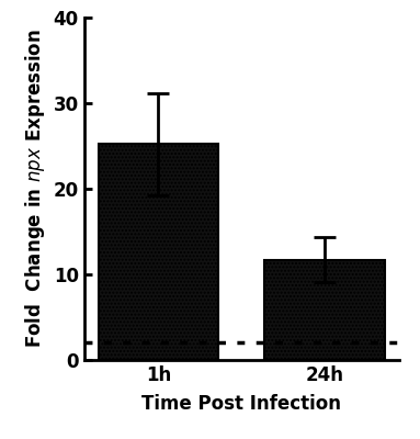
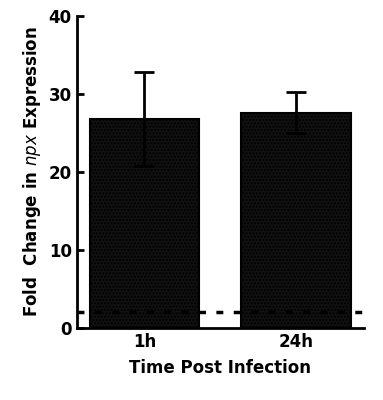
1h: 25.2 -> 26.8
24h: 11.7 -> 27.6
